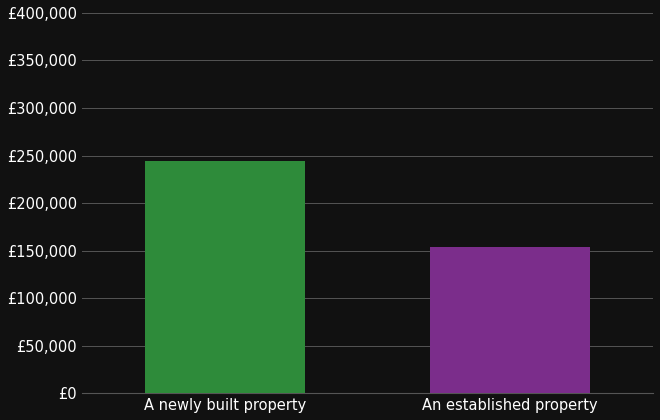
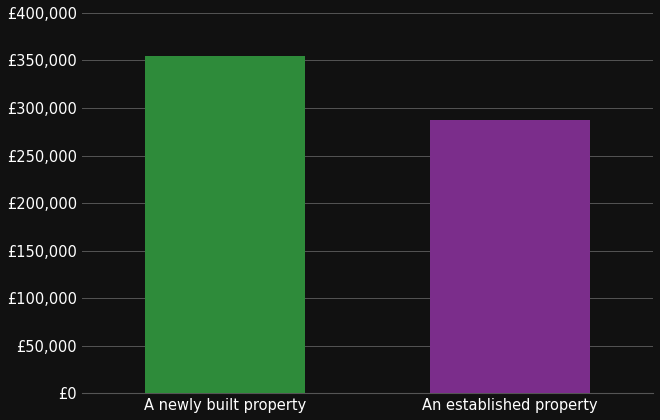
A newly built property: £244,000 -> £355,000
An established property: £154,000 -> £287,000
